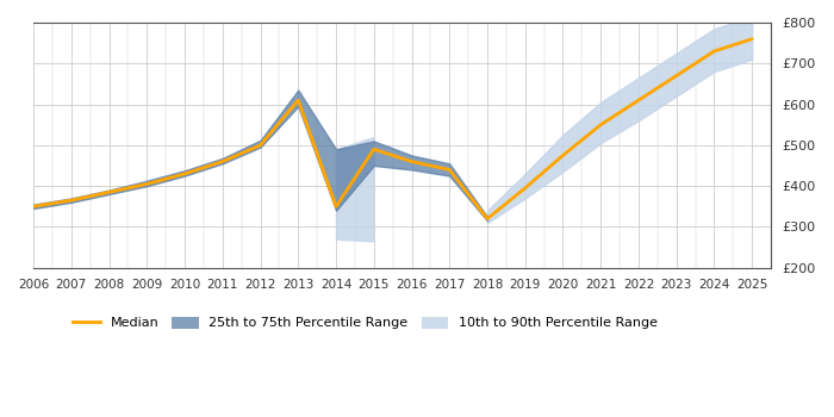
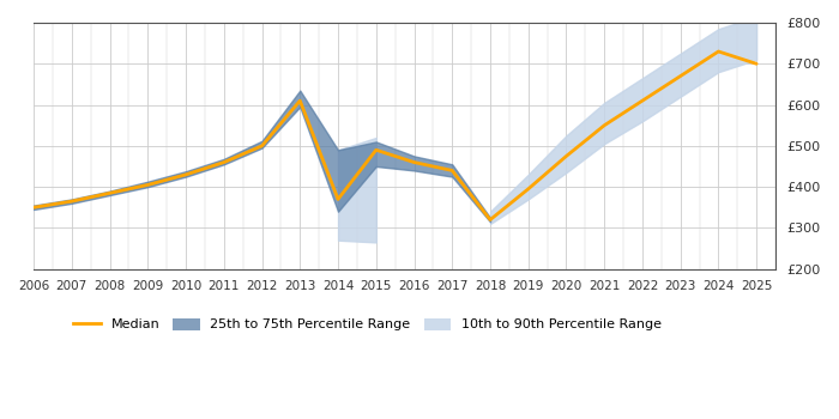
Median/2014: £350 -> £370
Median/2025: £760 -> £700
